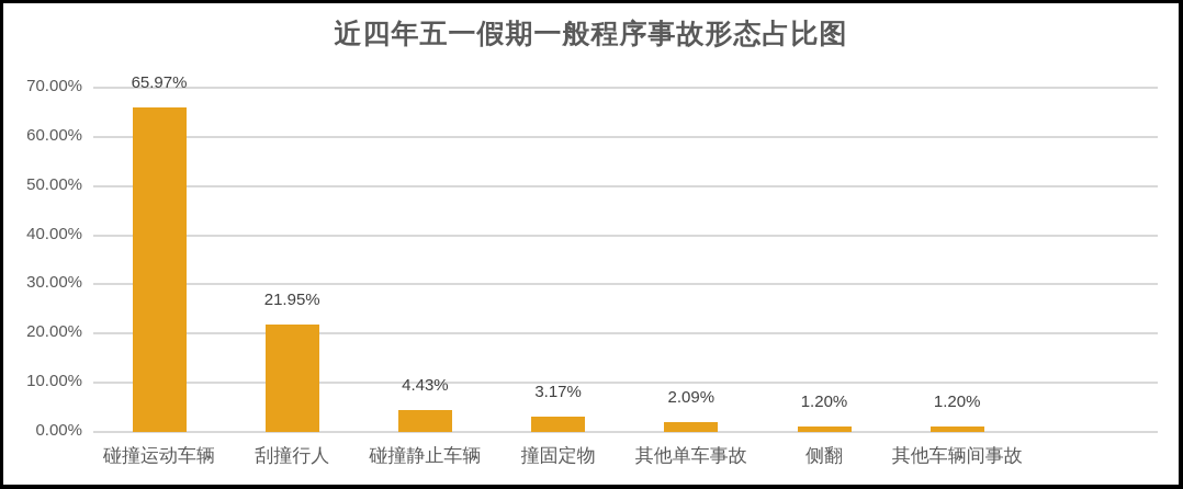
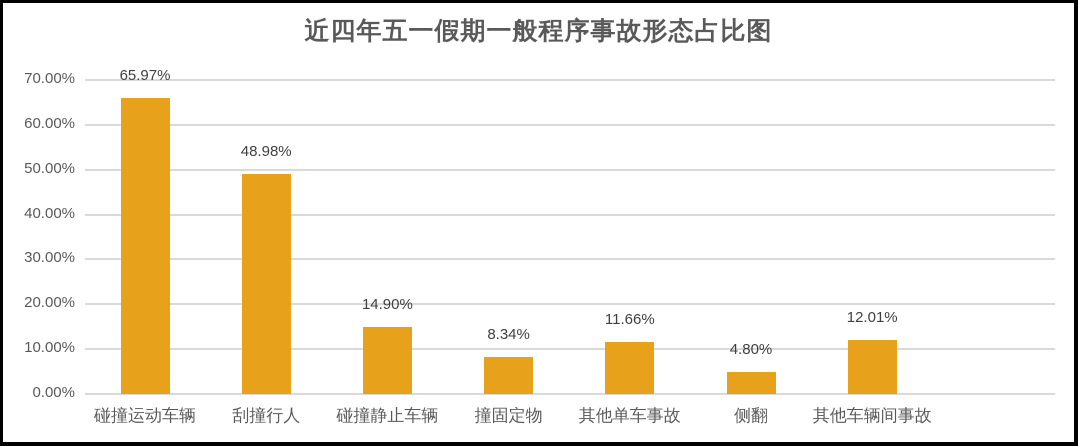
刮撞行人: 21.95% -> 48.98%
碰撞静止车辆: 4.43% -> 14.90%
撞固定物: 3.17% -> 8.34%
其他单车事故: 2.09% -> 11.66%
侧翻: 1.20% -> 4.80%
其他车辆间事故: 1.20% -> 12.01%
